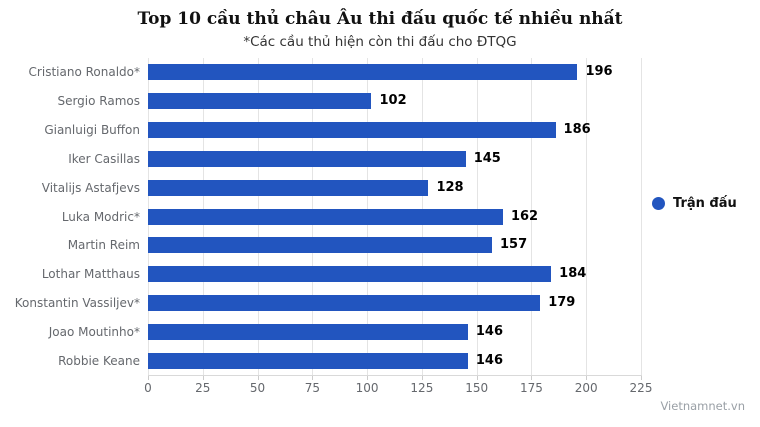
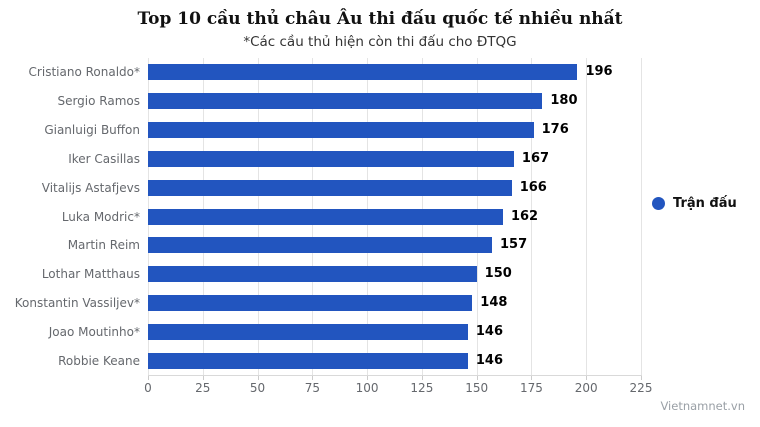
Sergio Ramos: 102 -> 180
Gianluigi Buffon: 186 -> 176
Iker Casillas: 145 -> 167
Vitalijs Astafjevs: 128 -> 166
Lothar Matthaus: 184 -> 150
Konstantin Vassiljev*: 179 -> 148
